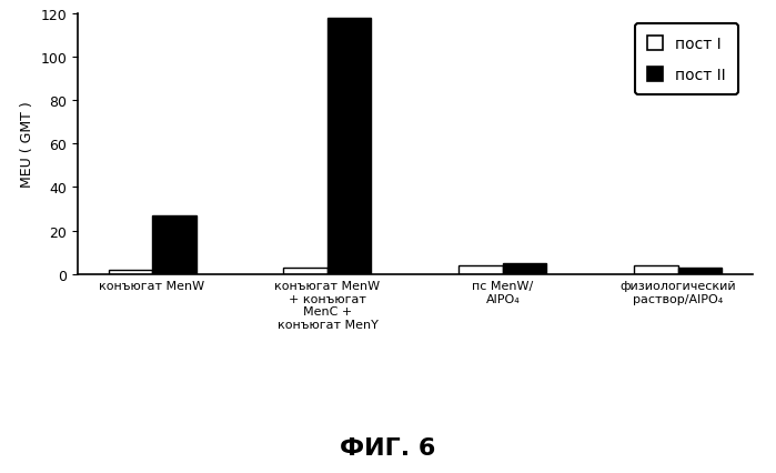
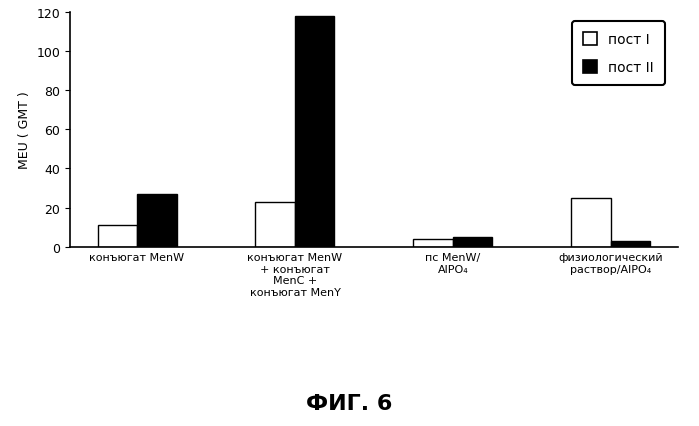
пост I/конъюгат МenW: 2 -> 11
пост I/конъюгат MenW + конъюгат MenC + конъюгат MenY: 3 -> 23
пост I/физиологический раствор/AlPO₄: 4 -> 25
